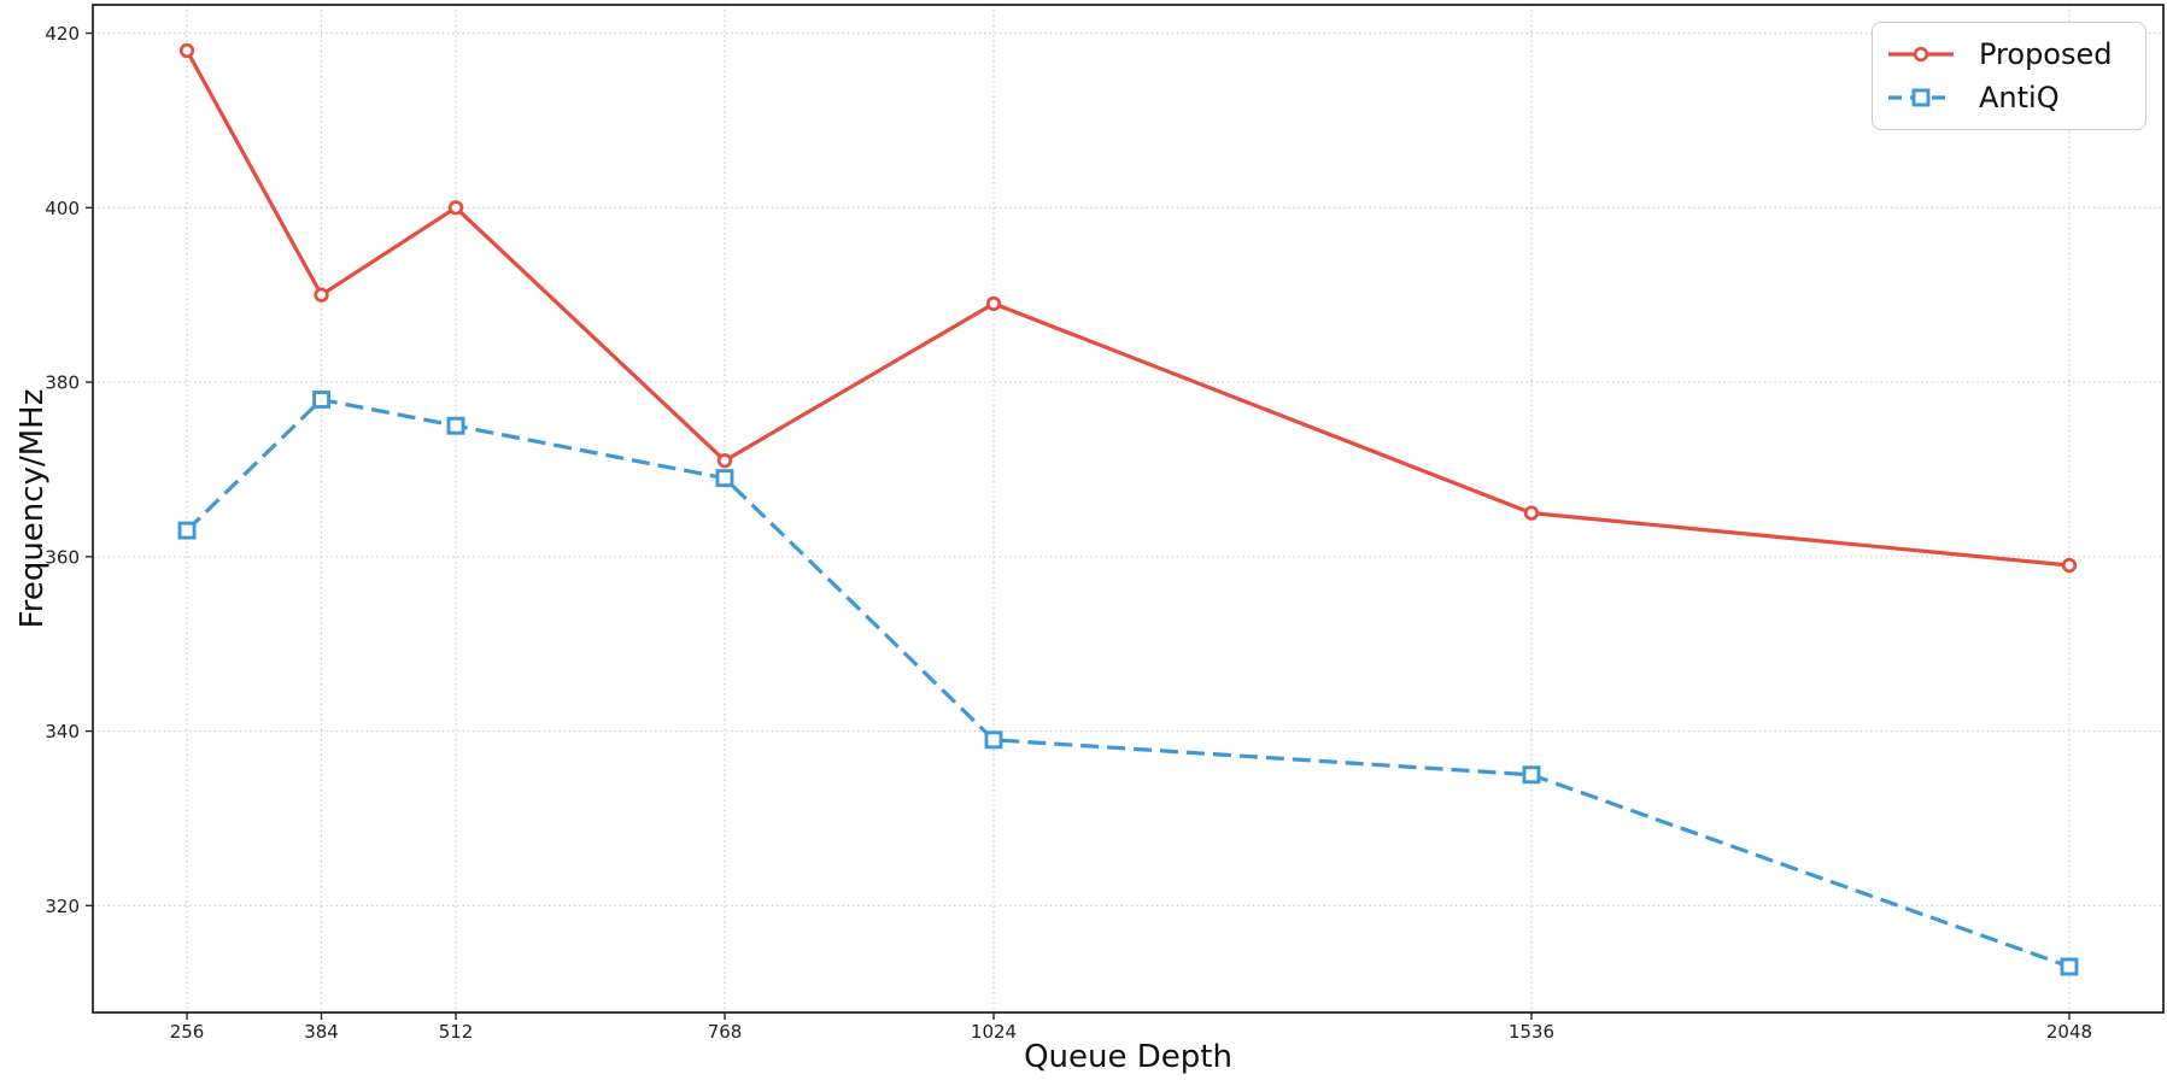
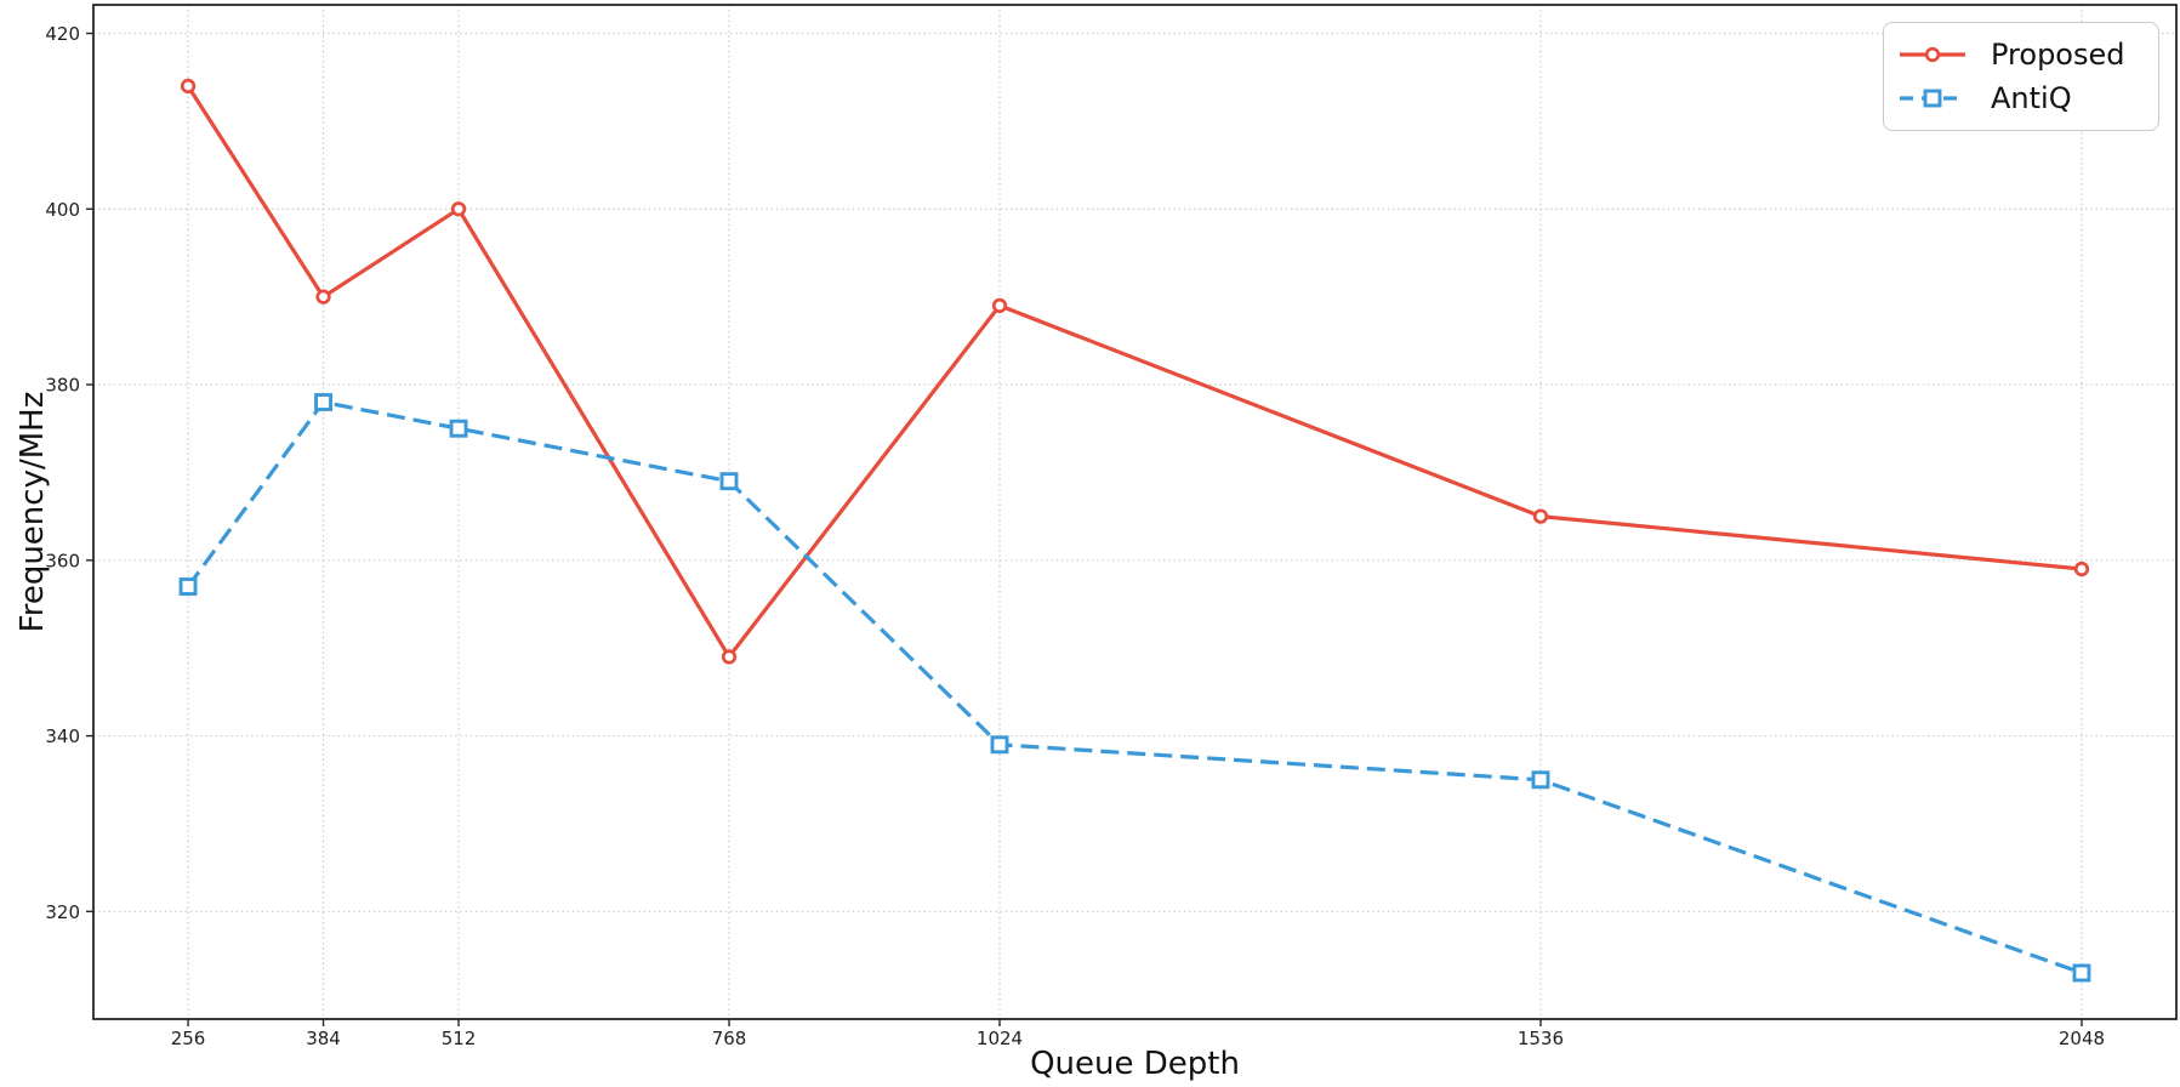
Proposed/256: 418 -> 414
AntiQ/256: 363 -> 357
Proposed/768: 371 -> 349
